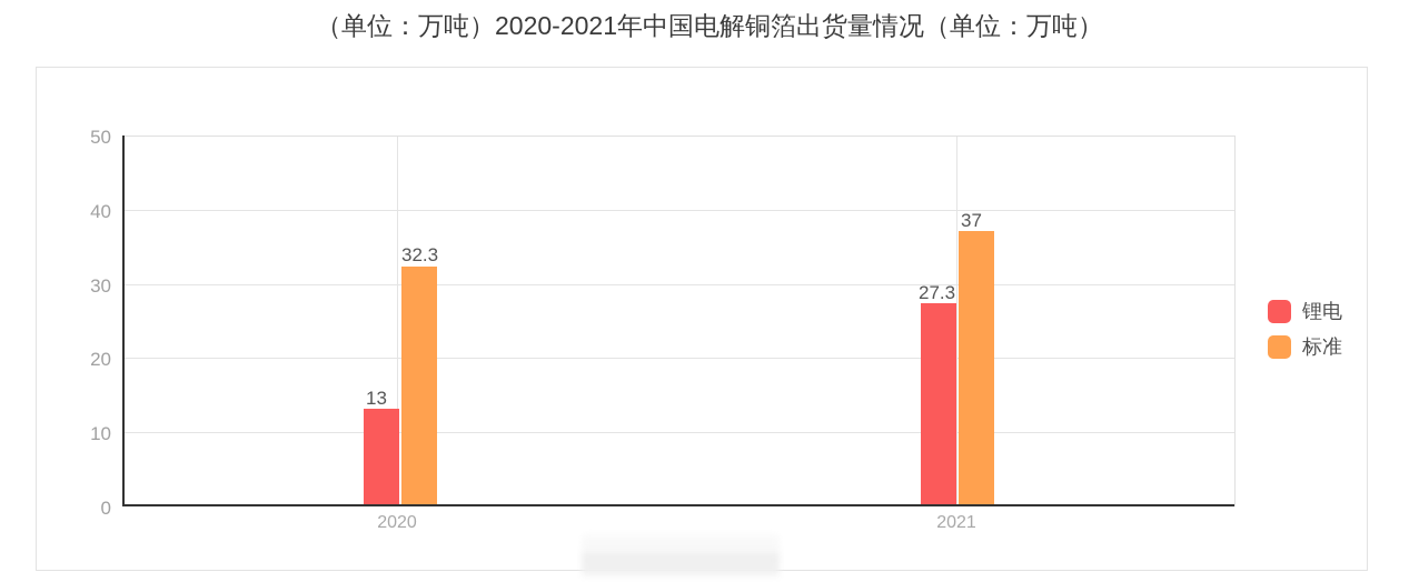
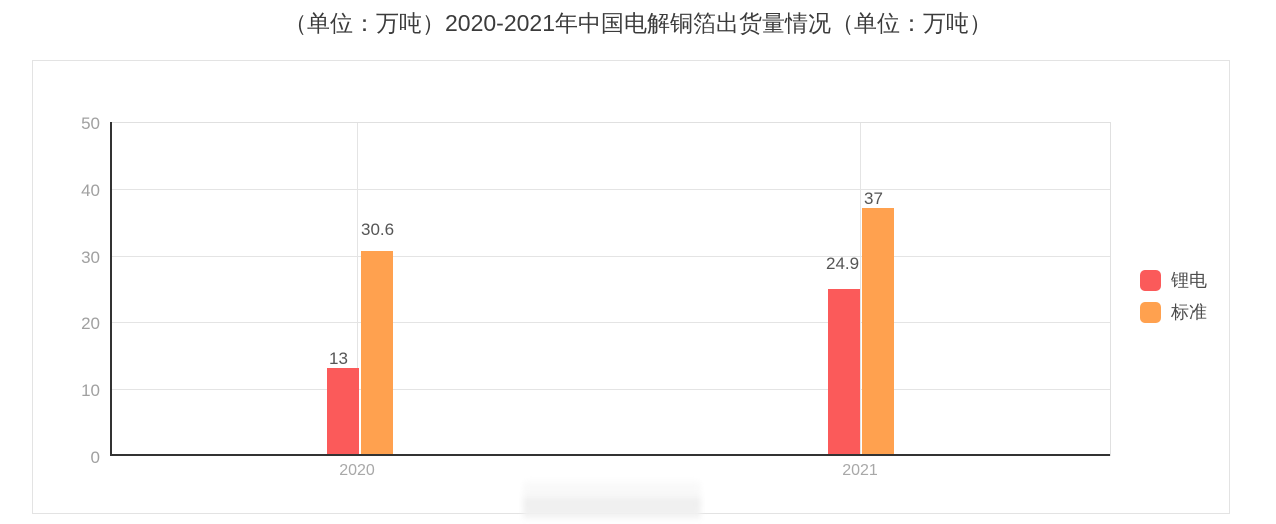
标准/2020: 32.3 -> 30.6
锂电/2021: 27.3 -> 24.9
